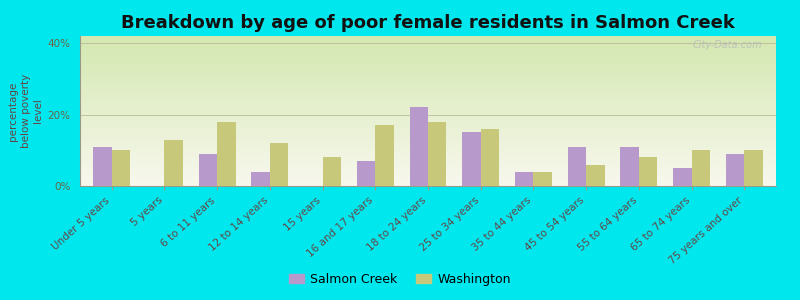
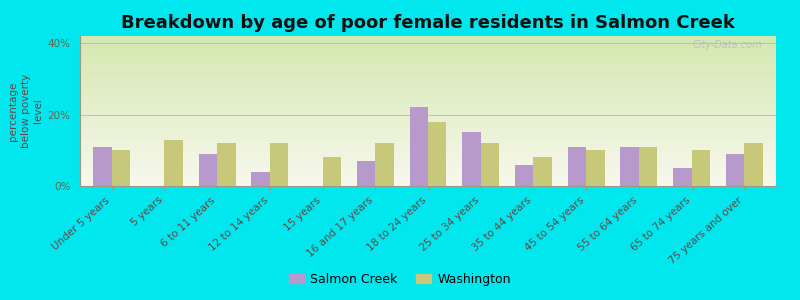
Washington/6 to 11 years: 18% -> 12%
Washington/16 and 17 years: 17% -> 12%
Washington/25 to 34 years: 16% -> 12%
Salmon Creek/35 to 44 years: 4% -> 6%
Washington/35 to 44 years: 4% -> 8%
Washington/45 to 54 years: 6% -> 10%
Washington/55 to 64 years: 8% -> 11%
Washington/75 years and over: 10% -> 12%
